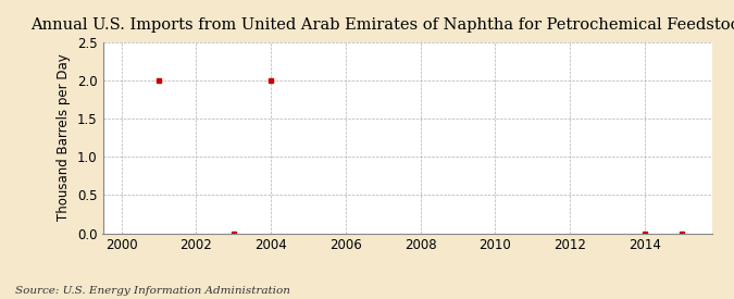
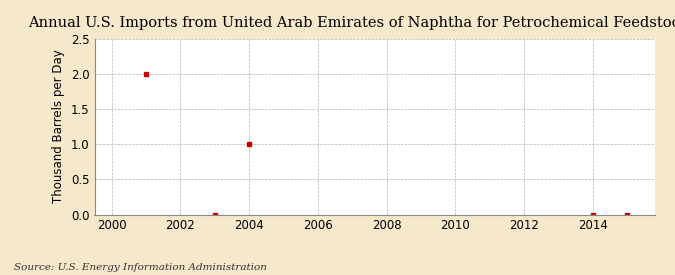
2004: 2 -> 1
